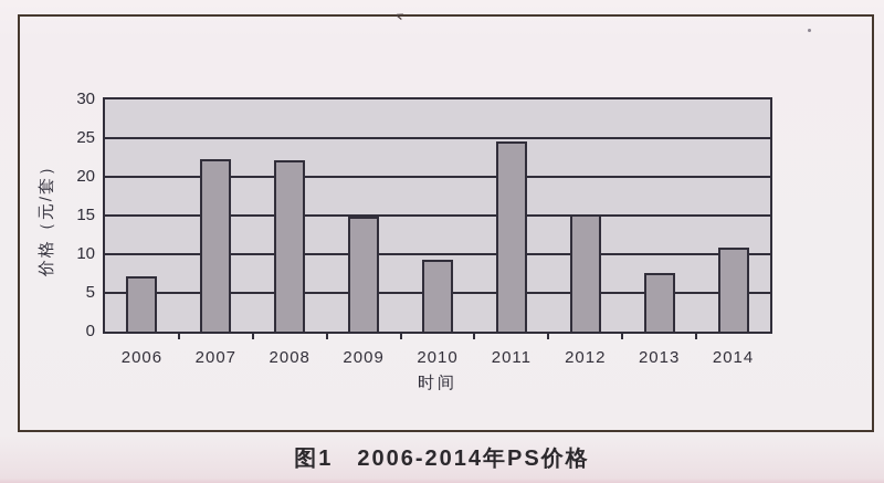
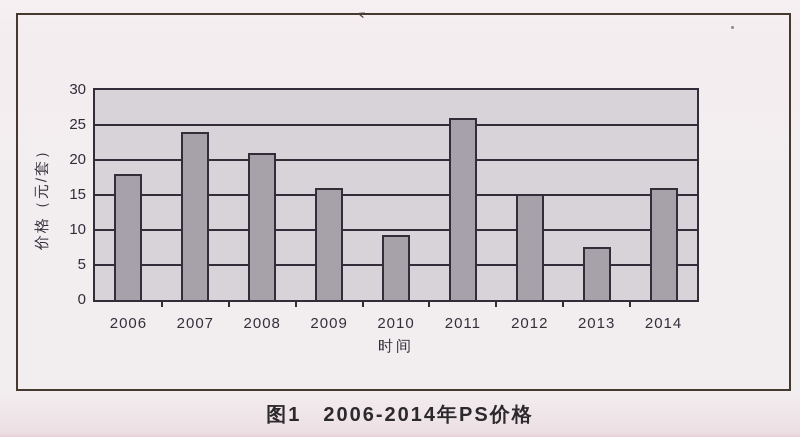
2006: 7 -> 18
2007: 22 -> 24
2008: 22 -> 21
2009: 15 -> 16
2011: 24 -> 26
2014: 11 -> 16
